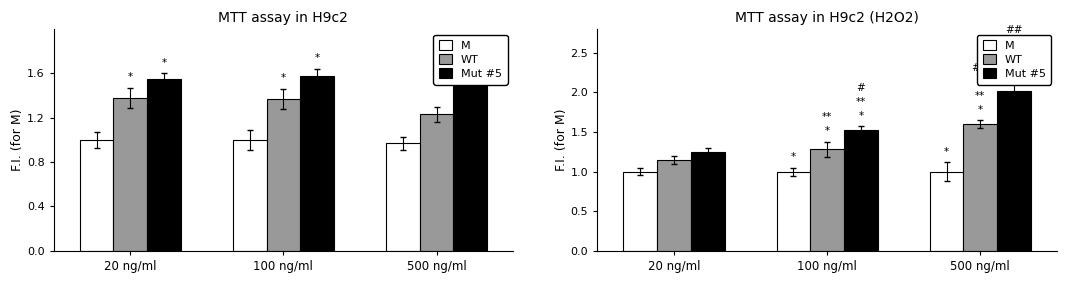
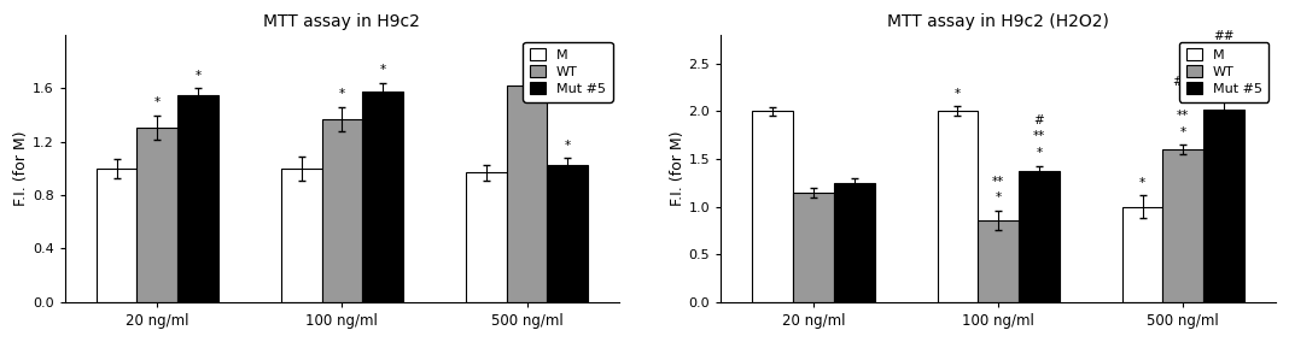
MTT assay in H9c2/WT/20 ng/ml: 1.38 -> 1.31
MTT assay in H9c2/WT/500 ng/ml: 1.23 -> 1.62
MTT assay in H9c2/Mut #5/500 ng/ml: 1.52 -> 1.03
MTT assay in H9c2 (H2O2)/M/20 ng/ml: 1 -> 2
MTT assay in H9c2 (H2O2)/M/100 ng/ml: 1 -> 2
MTT assay in H9c2 (H2O2)/WT/100 ng/ml: 1.28 -> 0.86
MTT assay in H9c2 (H2O2)/Mut #5/100 ng/ml: 1.52 -> 1.38
